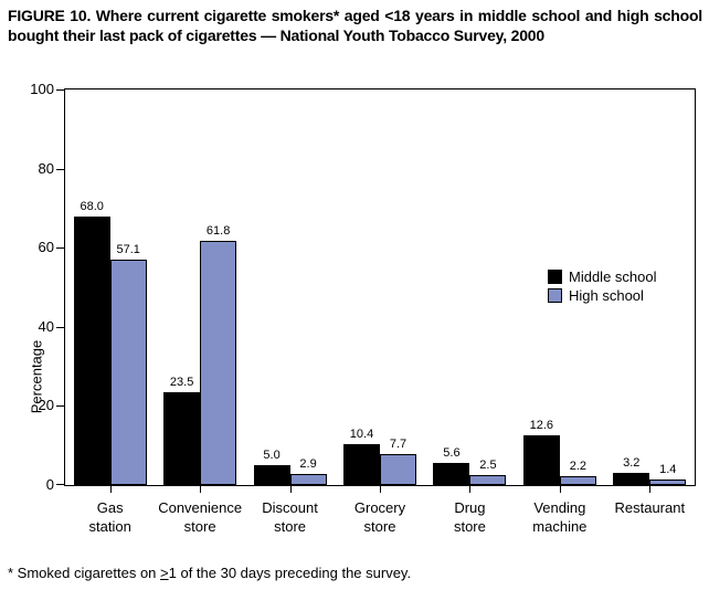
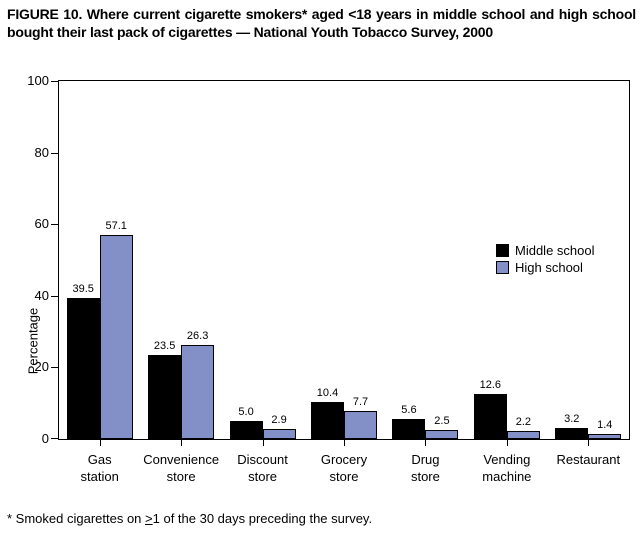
Middle school/Gas station: 68.0 -> 39.5
High school/Convenience store: 61.8 -> 26.3
